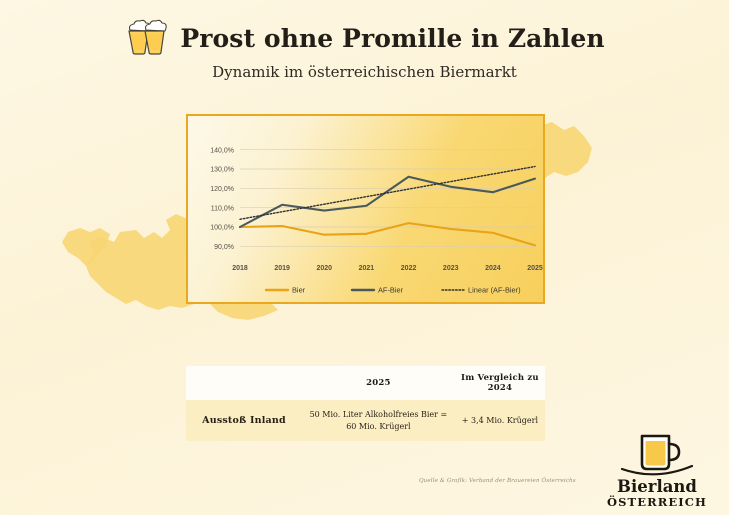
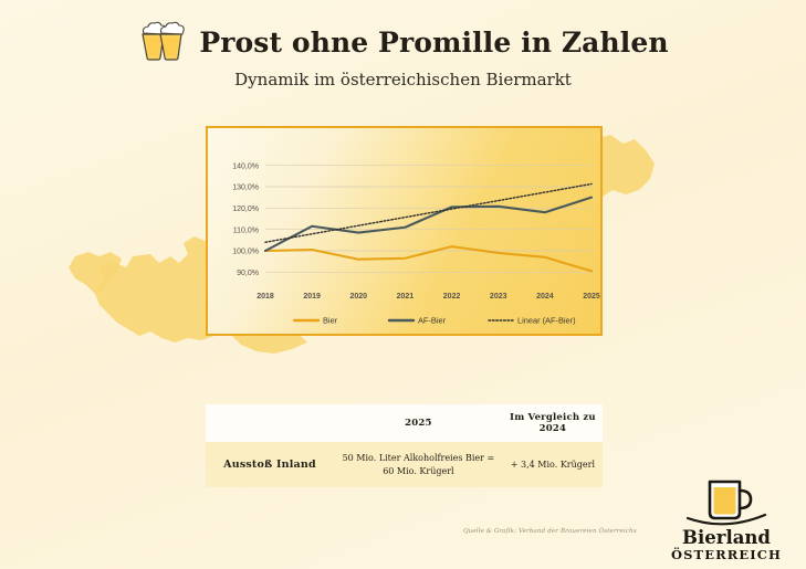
AF-Bier/2022: 126% -> 120%
